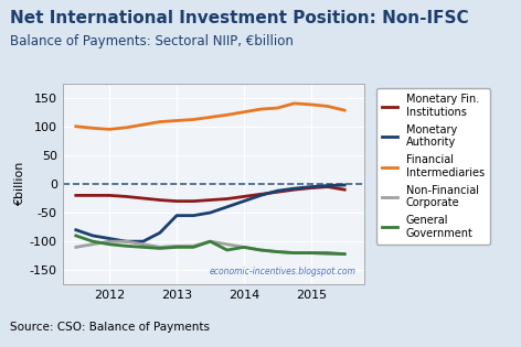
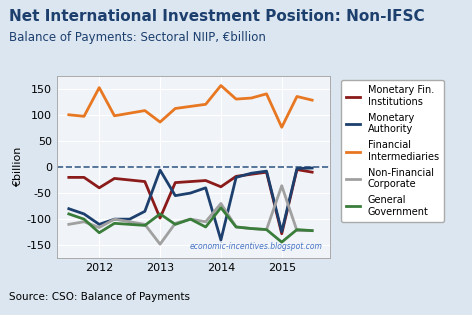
Monetary Fin. Institutions/2012: -20 -> -40
Monetary Authority/2012: -95 -> -110
Financial Intermediaries/2012: 95 -> 152
Non-Financial Corporate/2012: -100 -> -116
General Government/2012: -105 -> -126
Monetary Fin. Institutions/2013: -30 -> -98
Monetary Authority/2013: -55 -> -6
Financial Intermediaries/2013: 110 -> 86
Non-Financial Corporate/2013: -108 -> -148
General Government/2013: -110 -> -90
Monetary Fin. Institutions/2014: -22 -> -38
Monetary Authority/2014: -30 -> -140
Financial Intermediaries/2014: 125 -> 156
Non-Financial Corporate/2014: -110 -> -70
General Government/2014: -110 -> -78
Monetary Fin. Institutions/2015: -7 -> -128
Monetary Authority/2015: -5 -> -124
Financial Intermediaries/2015: 138 -> 76
Non-Financial Corporate/2015: -120 -> -36
General Government/2015: -120 -> -144
